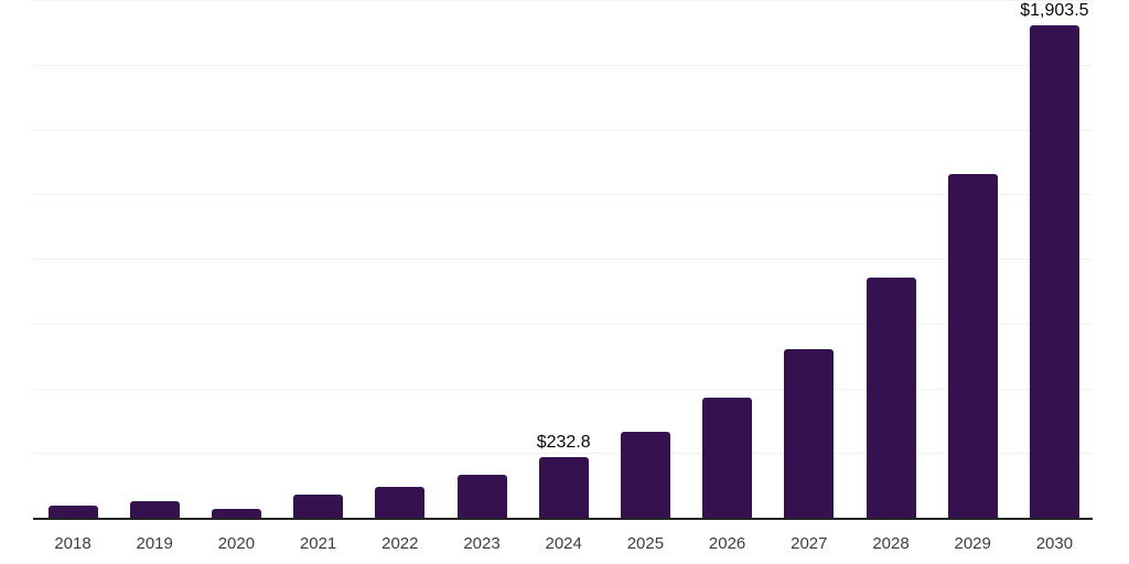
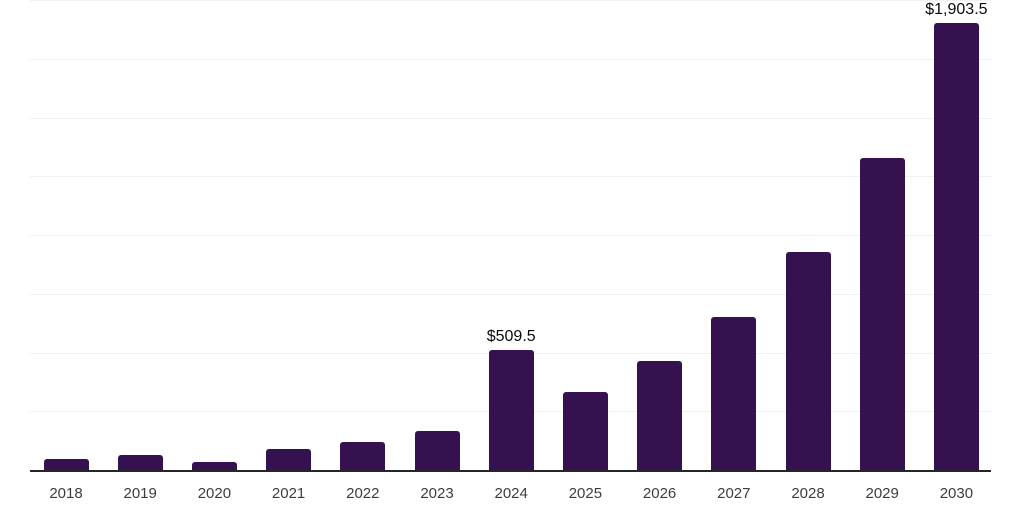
2024: $232.8 -> $509.5
